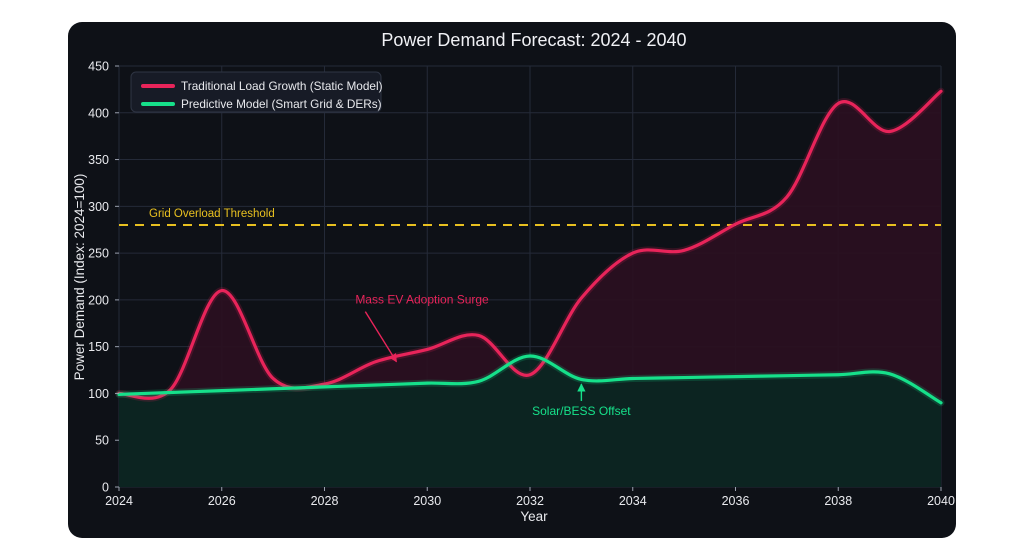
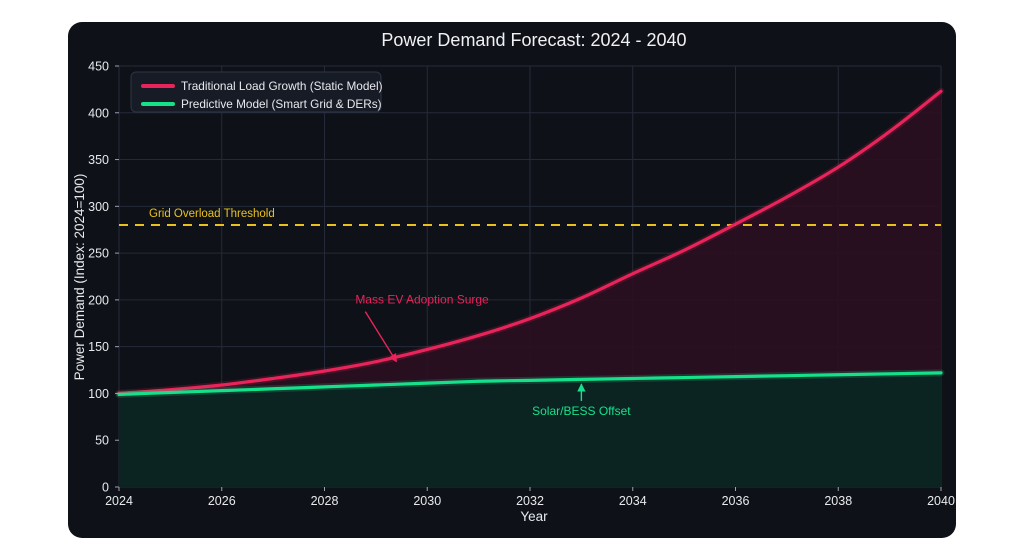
Traditional Load Growth (Static Model)/2026: 210 -> 110
Traditional Load Growth (Static Model)/2028: 110 -> 120
Traditional Load Growth (Static Model)/2032: 120 -> 180
Predictive Model (Smart Grid & DERs)/2032: 140 -> 110
Traditional Load Growth (Static Model)/2034: 250 -> 230
Traditional Load Growth (Static Model)/2038: 410 -> 340
Predictive Model (Smart Grid & DERs)/2040: 90 -> 120
